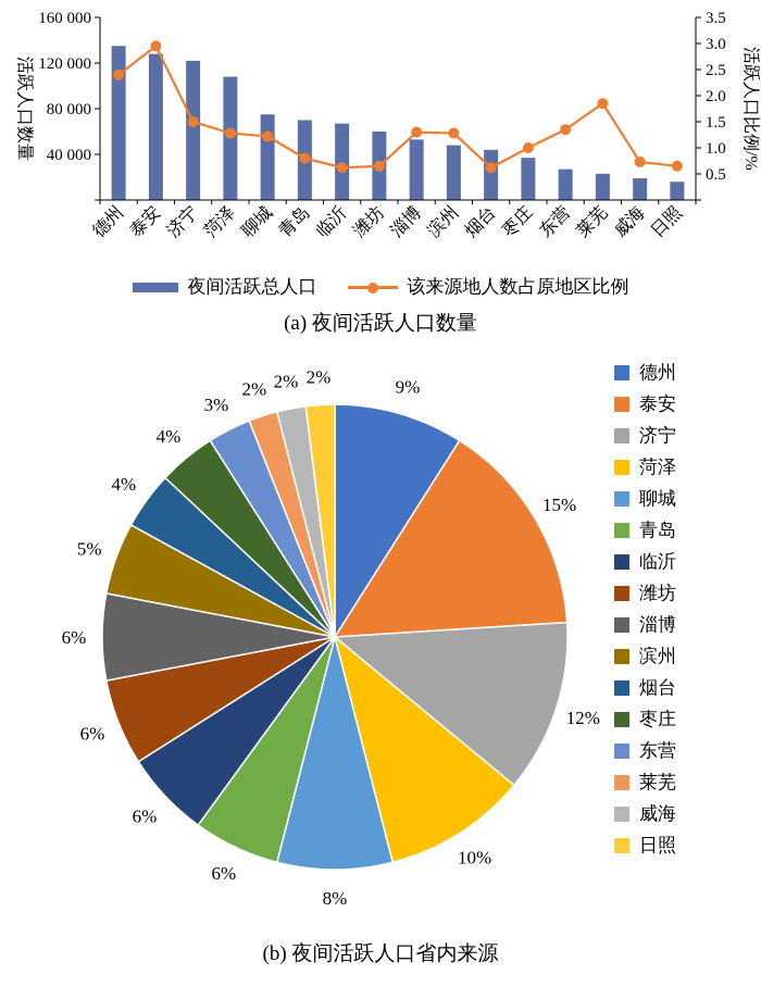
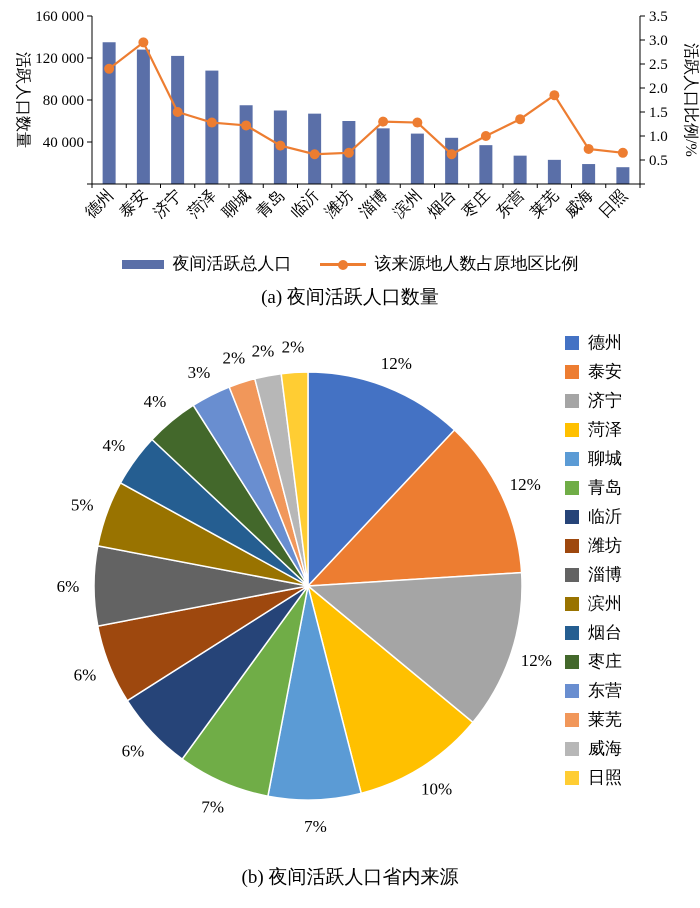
(b) 夜间活跃人口省内来源/德州: 9% -> 12%
(b) 夜间活跃人口省内来源/泰安: 15% -> 12%
(b) 夜间活跃人口省内来源/聊城: 8% -> 7%
(b) 夜间活跃人口省内来源/青岛: 6% -> 7%
